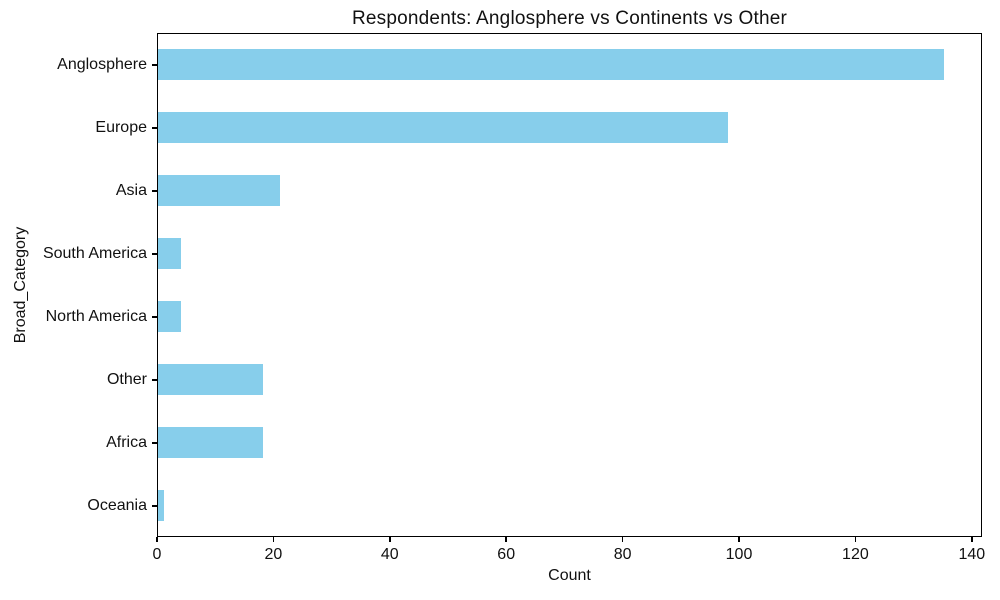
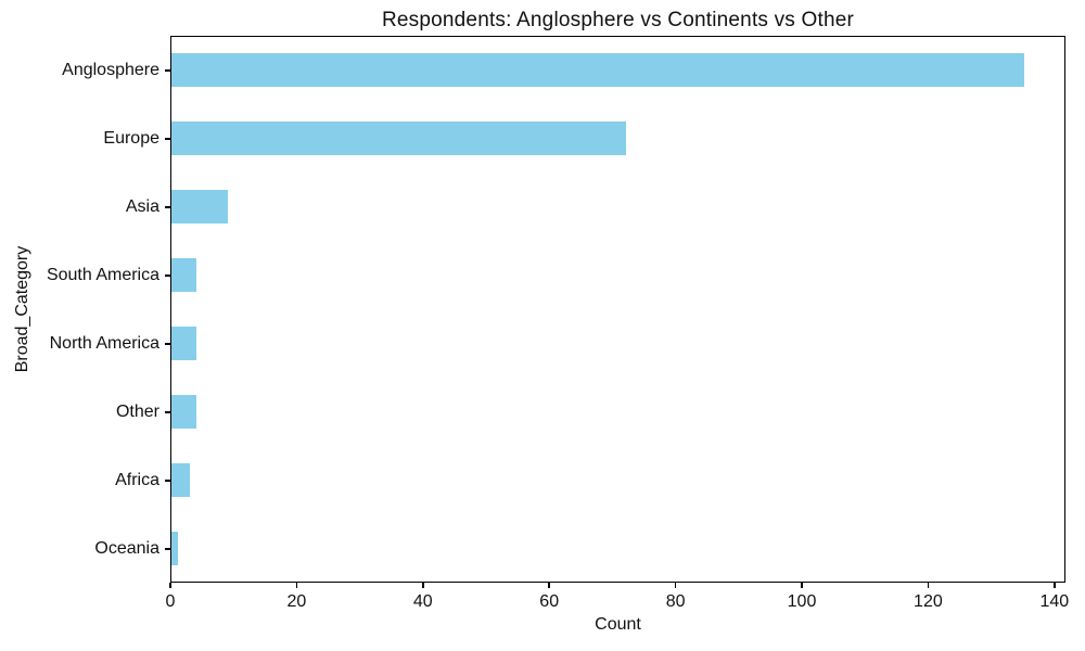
Europe: 98 -> 72
Asia: 21 -> 9
Other: 18 -> 4
Africa: 18 -> 3
